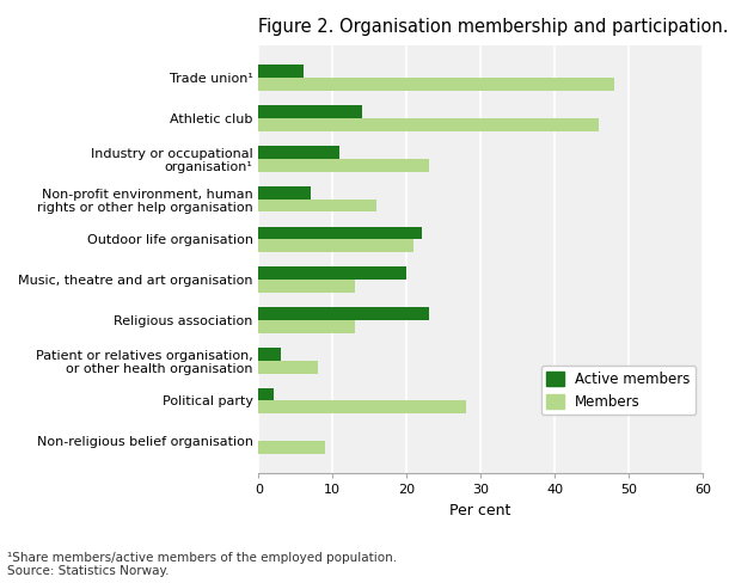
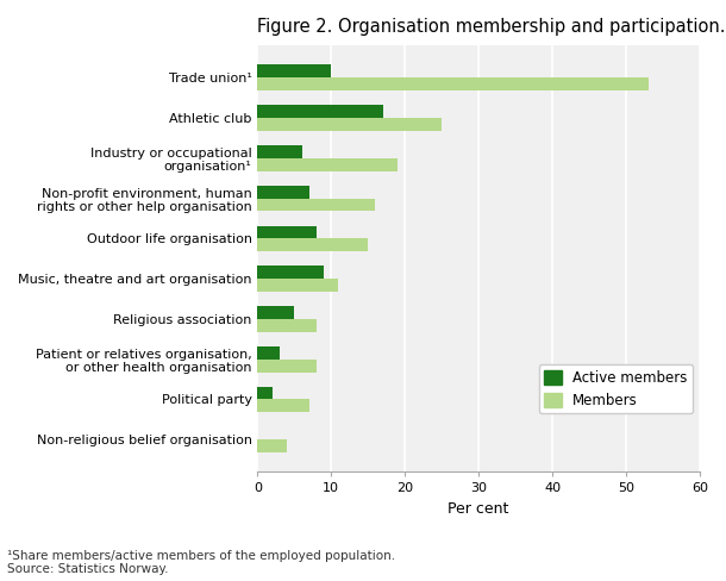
Active members/Trade union¹: 6 -> 10
Members/Trade union¹: 48 -> 53
Active members/Athletic club: 14 -> 17
Members/Athletic club: 46 -> 25
Active members/Industry or occupational organisation¹: 11 -> 6
Members/Industry or occupational organisation¹: 23 -> 19
Active members/Outdoor life organisation: 22 -> 8
Members/Outdoor life organisation: 21 -> 15
Active members/Music, theatre and art organisation: 20 -> 9
Members/Music, theatre and art organisation: 13 -> 11
Active members/Religious association: 23 -> 5
Members/Religious association: 13 -> 8
Members/Political party: 28 -> 7
Members/Non-religious belief organisation: 9 -> 4
